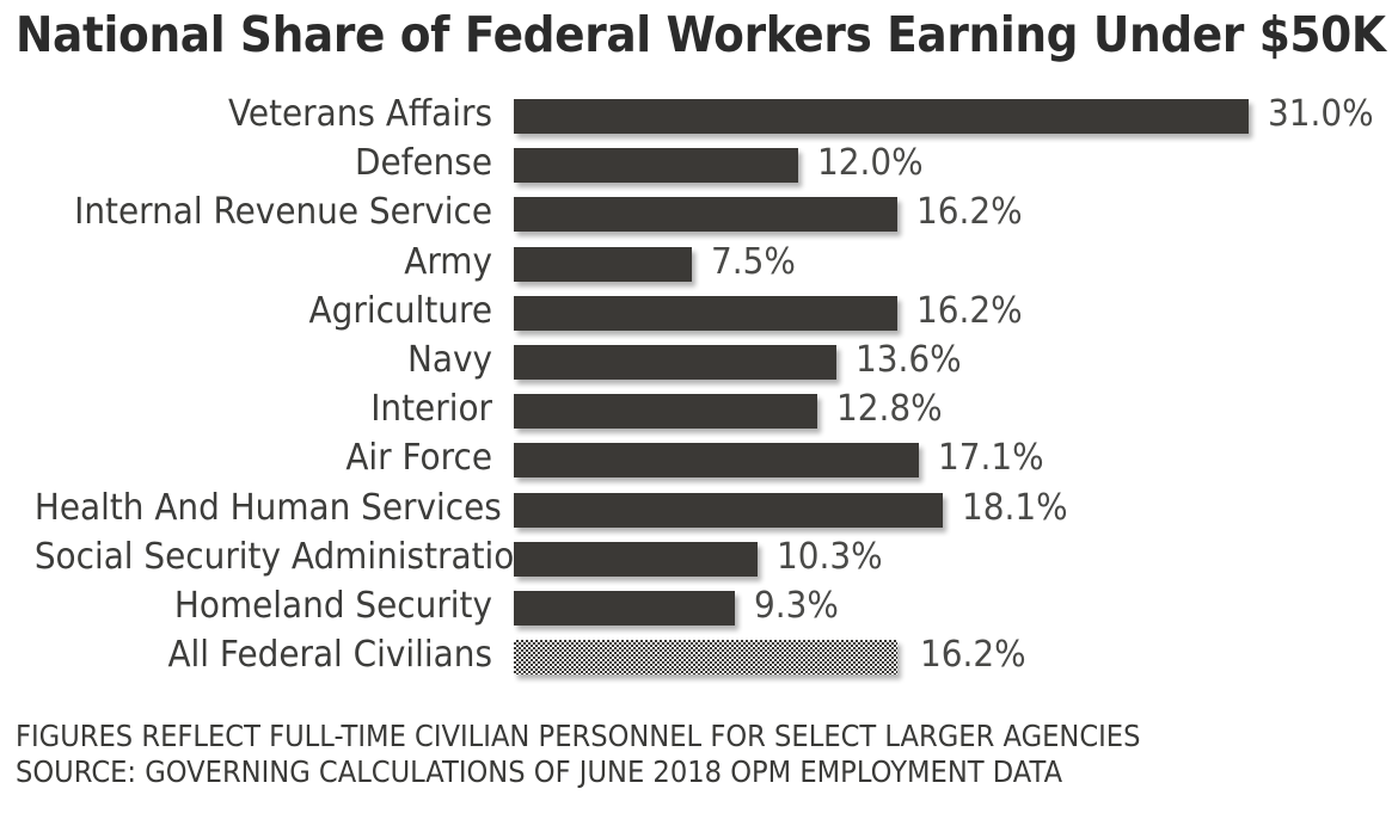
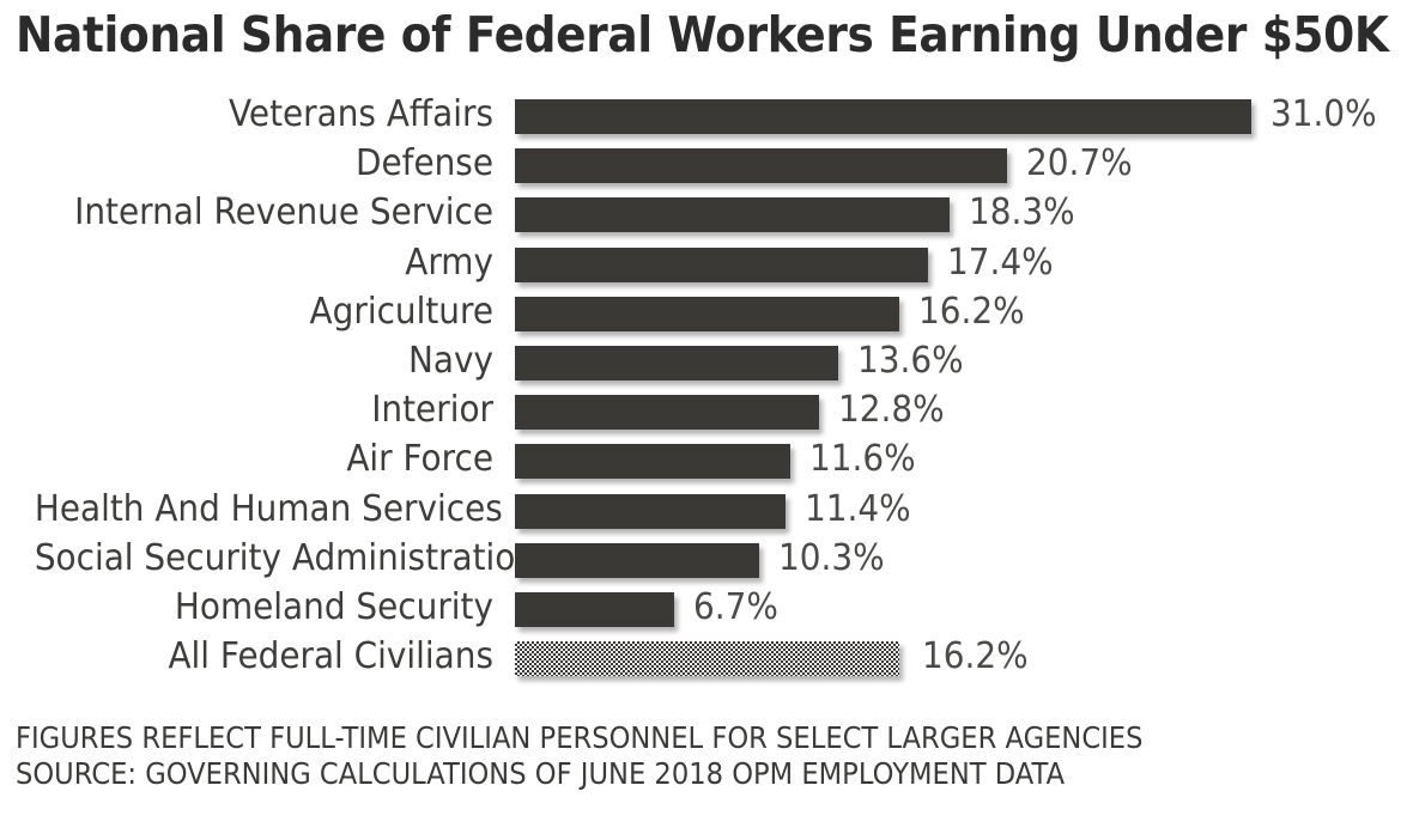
Defense: 12.0% -> 20.7%
Internal Revenue Service: 16.2% -> 18.3%
Army: 7.5% -> 17.4%
Air Force: 17.1% -> 11.6%
Health And Human Services: 18.1% -> 11.4%
Homeland Security: 9.3% -> 6.7%
